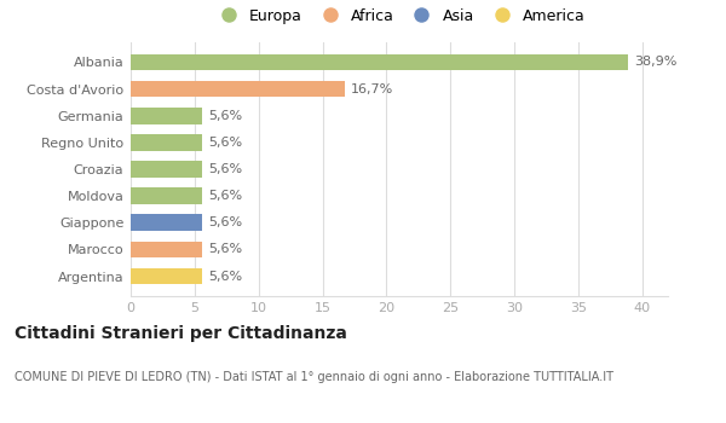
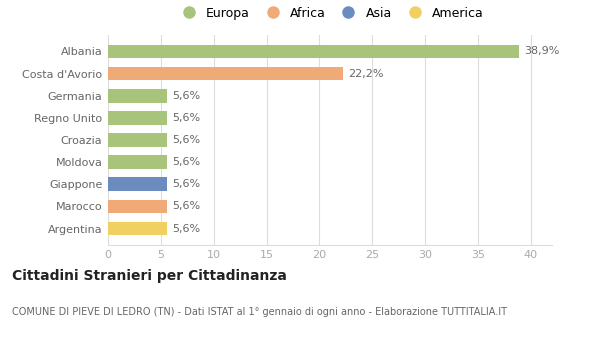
Costa d'Avorio: 16,7% -> 22,2%
